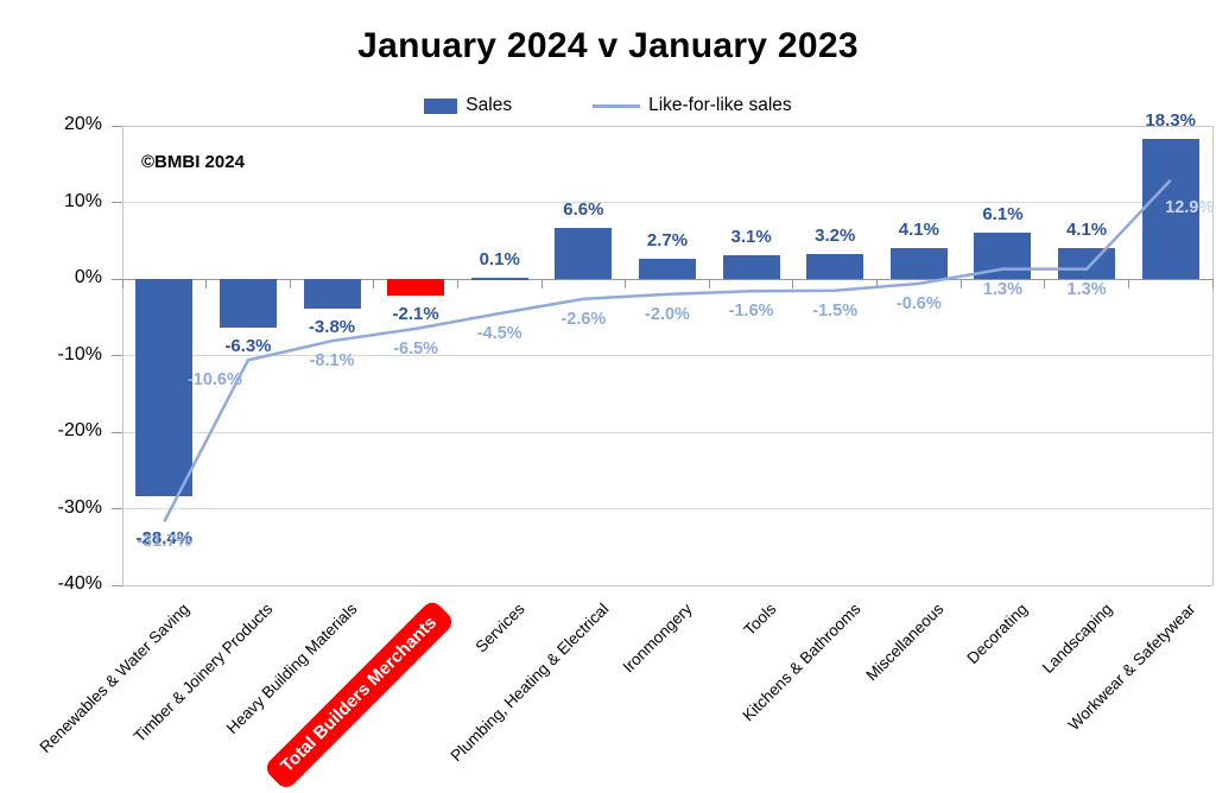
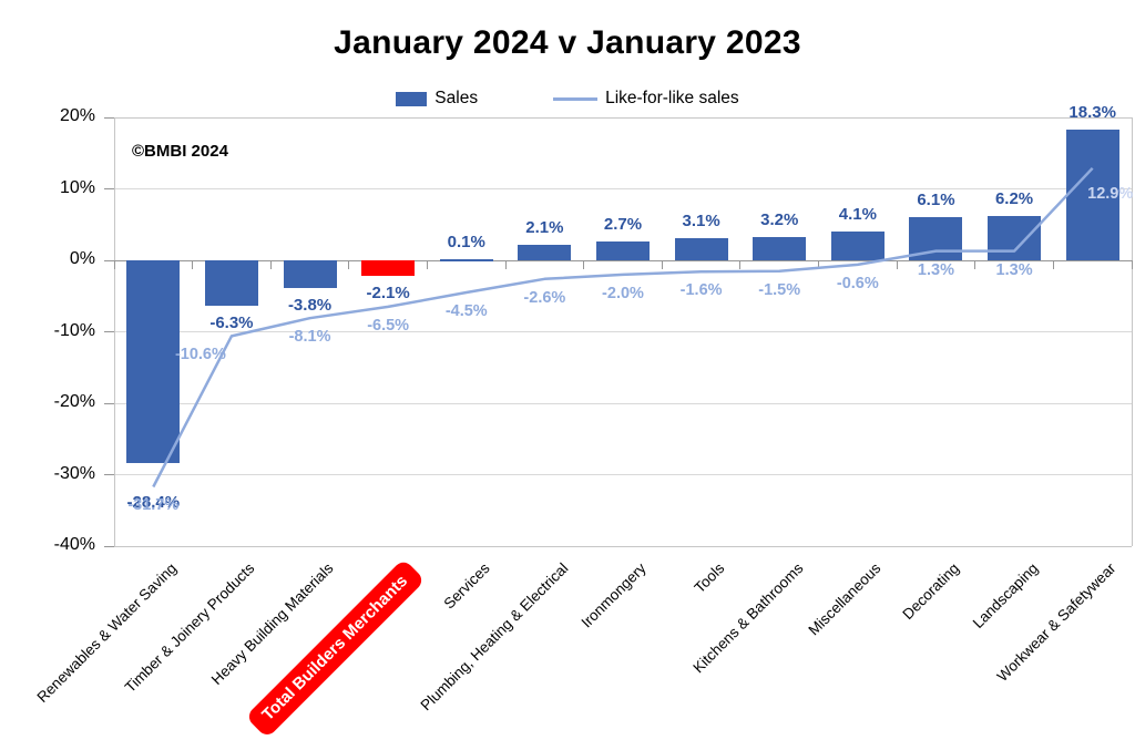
Sales/Plumbing, Heating & Electrical: 6.6% -> 2.1%
Sales/Landscaping: 4.1% -> 6.2%
